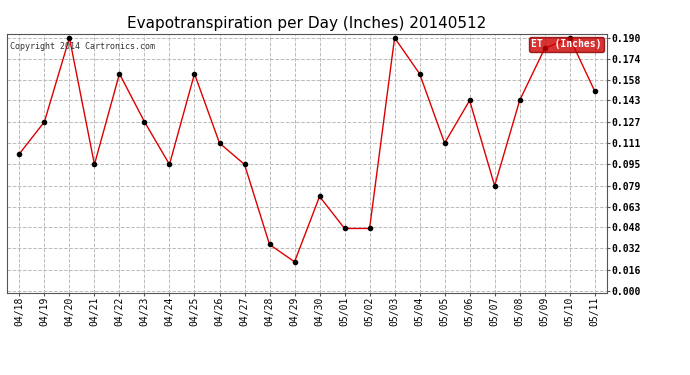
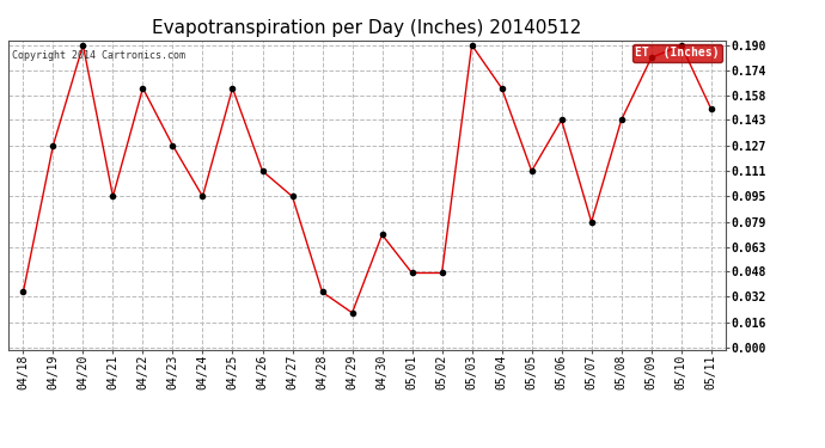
04/18: 0.103 -> 0.035
